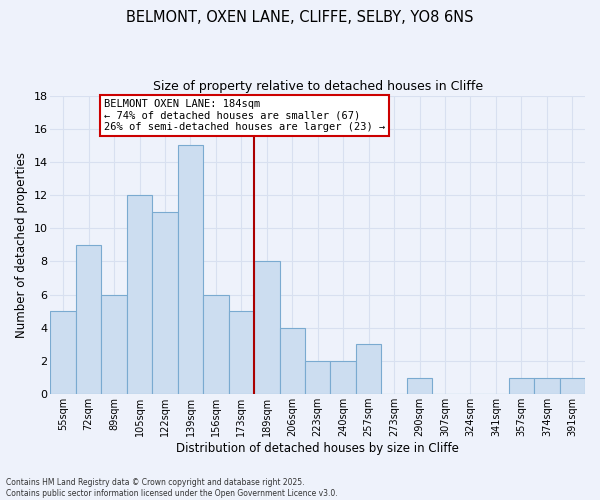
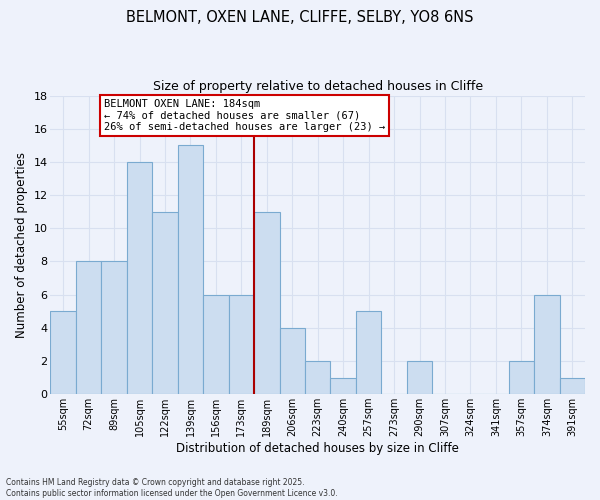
72sqm: 9 -> 8
89sqm: 6 -> 8
105sqm: 12 -> 14
173sqm: 5 -> 6
189sqm: 8 -> 11
240sqm: 2 -> 1
257sqm: 3 -> 5
290sqm: 1 -> 2
357sqm: 1 -> 2
374sqm: 1 -> 6
